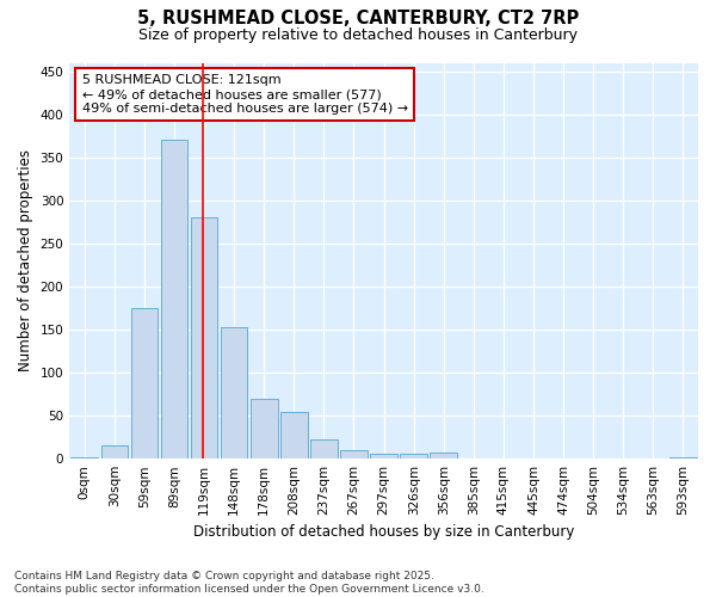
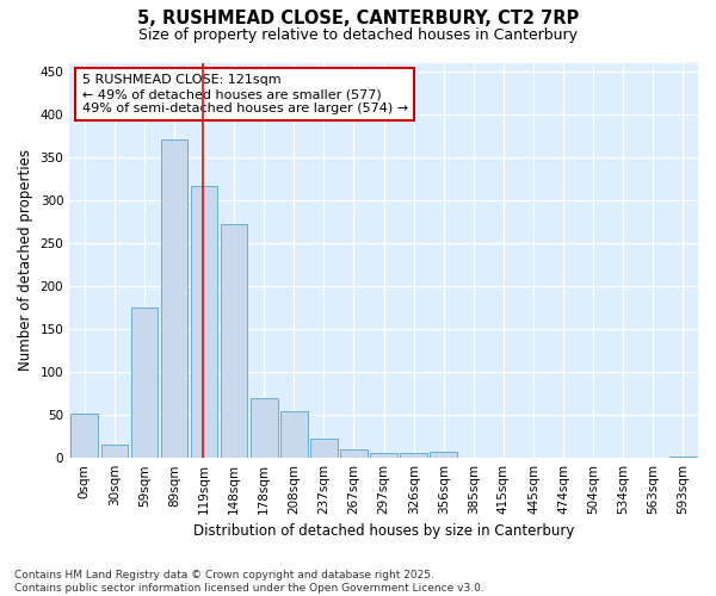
0sqm: 2 -> 52
119sqm: 280 -> 316
148sqm: 153 -> 272
